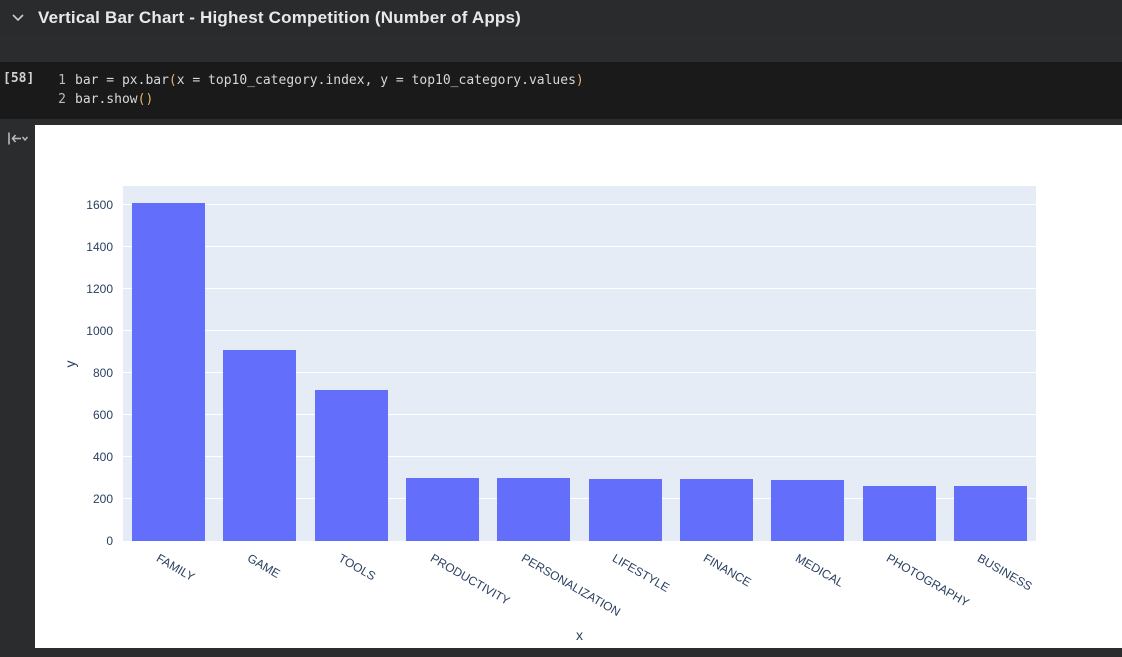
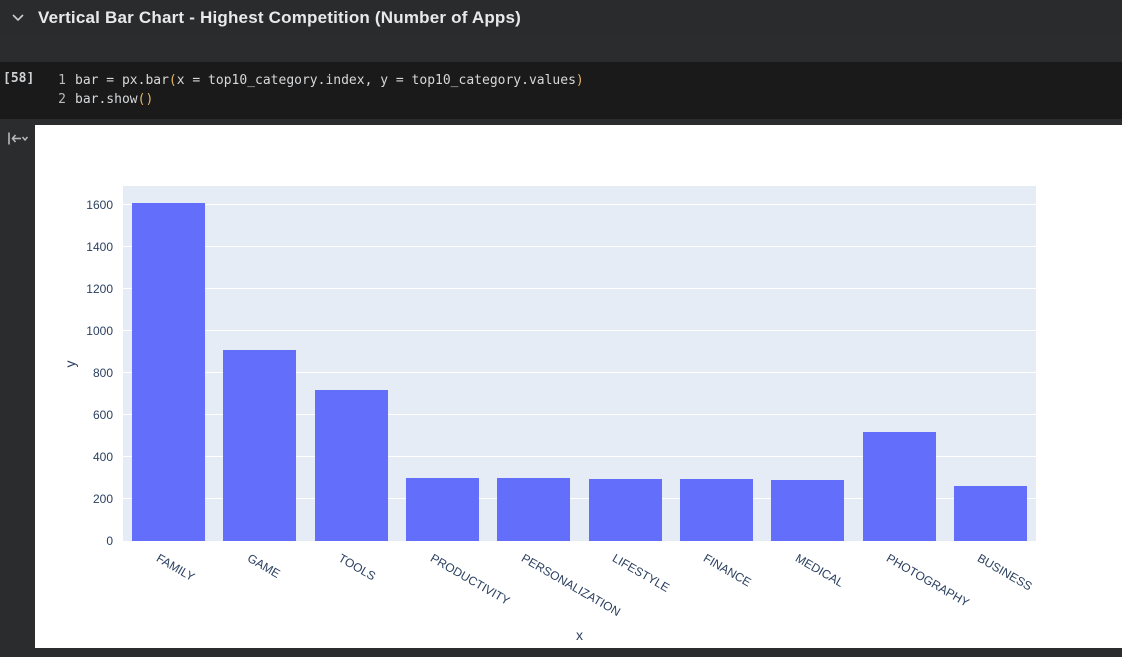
PHOTOGRAPHY: 260 -> 520
